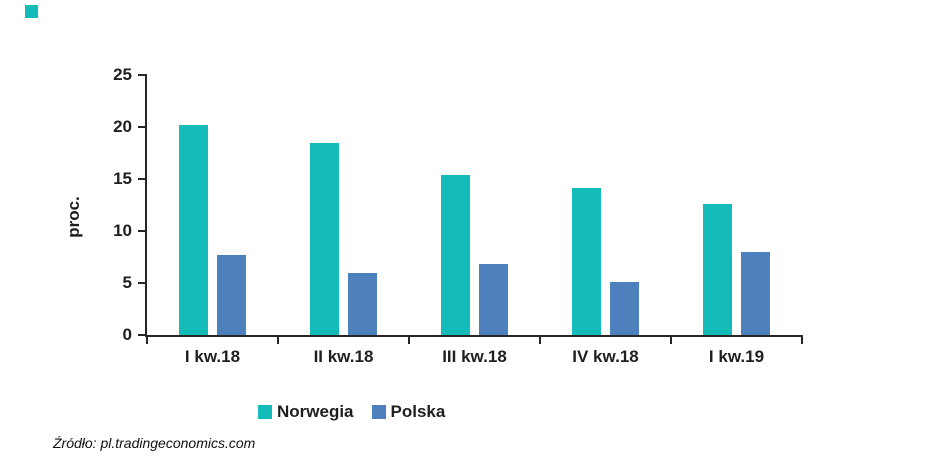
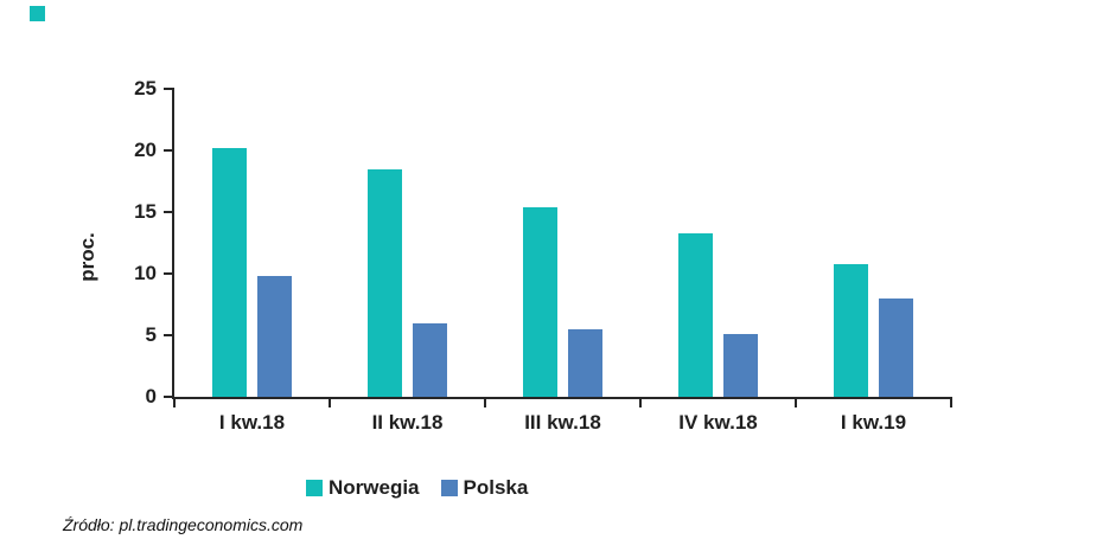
Polska/I kw.18: 7.7 -> 9.8
Polska/III kw.18: 6.8 -> 5.5
Norwegia/IV kw.18: 14.1 -> 13.3
Norwegia/I kw.19: 12.6 -> 10.8
